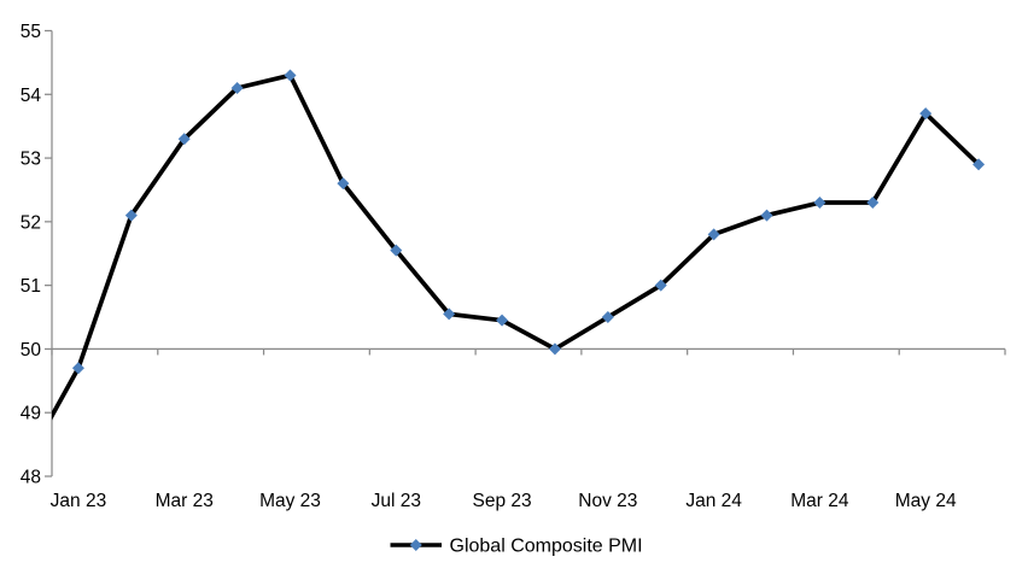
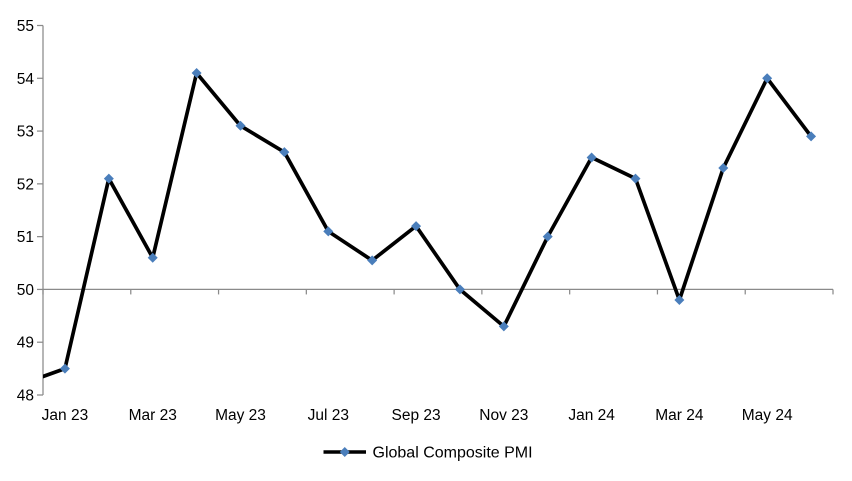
Jan 23: 49.7 -> 48.5
Mar 23: 53.3 -> 50.6
May 23: 54.3 -> 53.1
Jul 23: 51.5 -> 51.1
Sep 23: 50.5 -> 51.2
Nov 23: 50.5 -> 49.3
Jan 24: 51.8 -> 52.5
Mar 24: 52.3 -> 49.8
May 24: 53.7 -> 54.0
